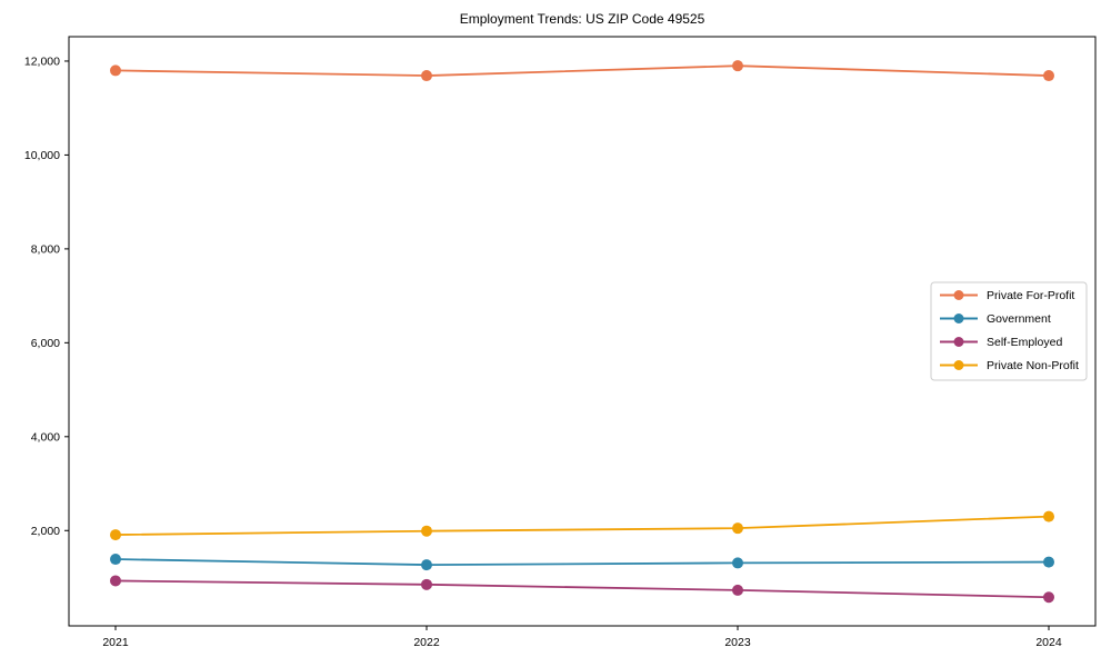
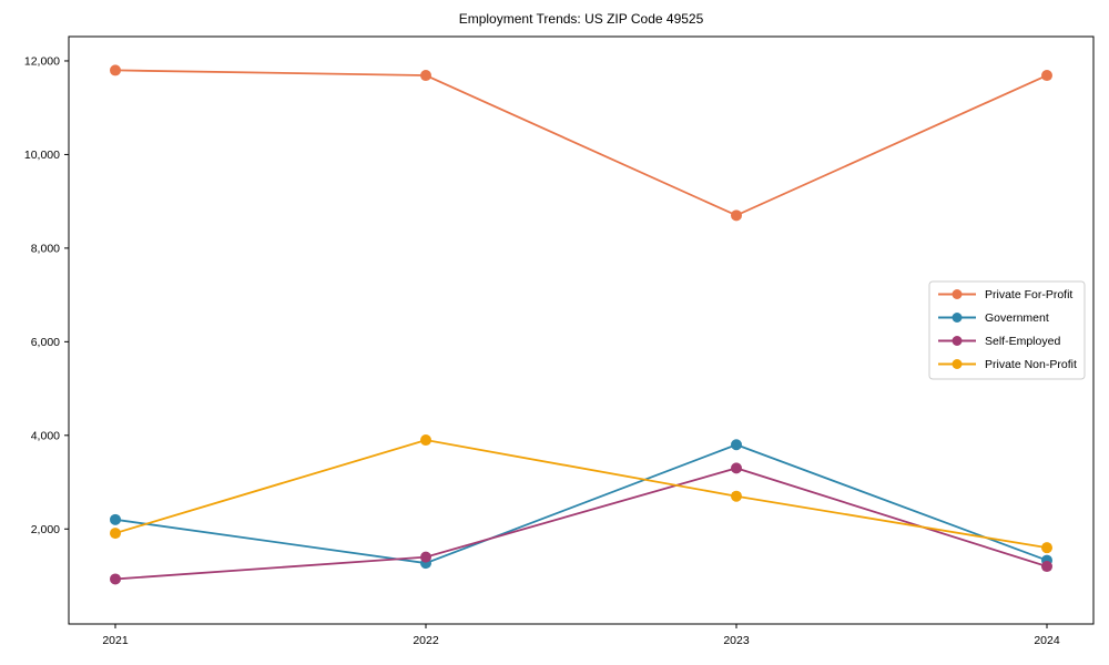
Government/2021: 1400 -> 2200
Self-Employed/2022: 800 -> 1400
Private Non-Profit/2022: 2000 -> 3900
Private For-Profit/2023: 11900 -> 8700
Government/2023: 1300 -> 3800
Self-Employed/2023: 700 -> 3300
Private Non-Profit/2023: 2000 -> 2700
Self-Employed/2024: 600 -> 1200
Private Non-Profit/2024: 2300 -> 1600
